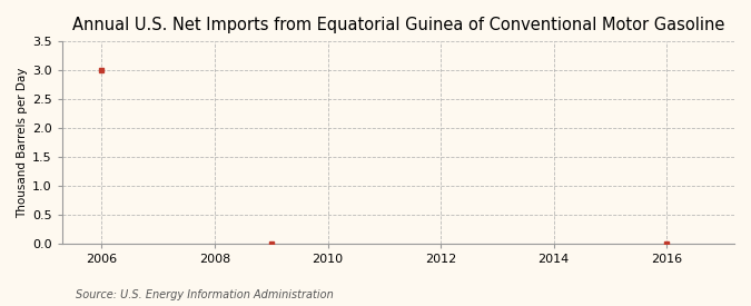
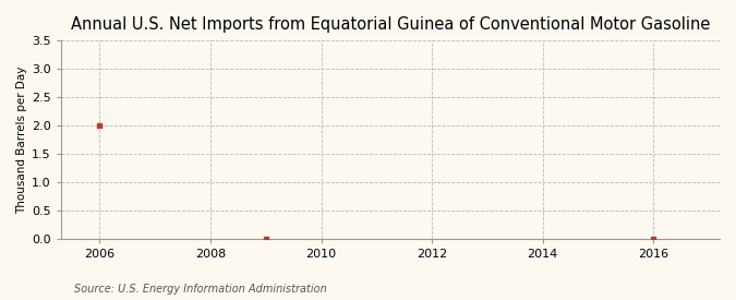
2006: 3 -> 2
